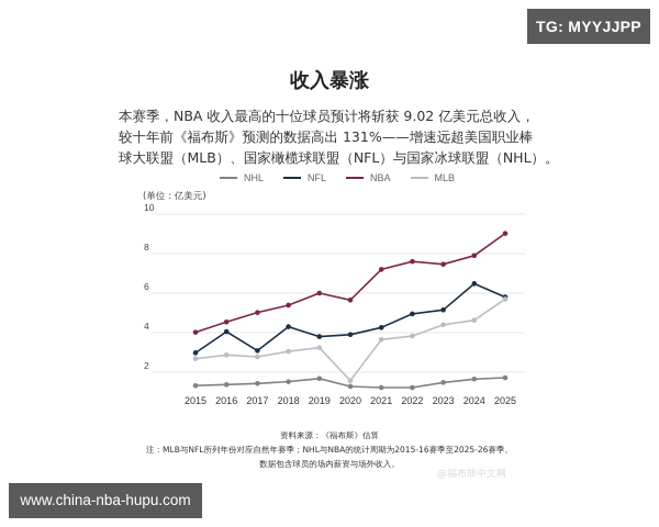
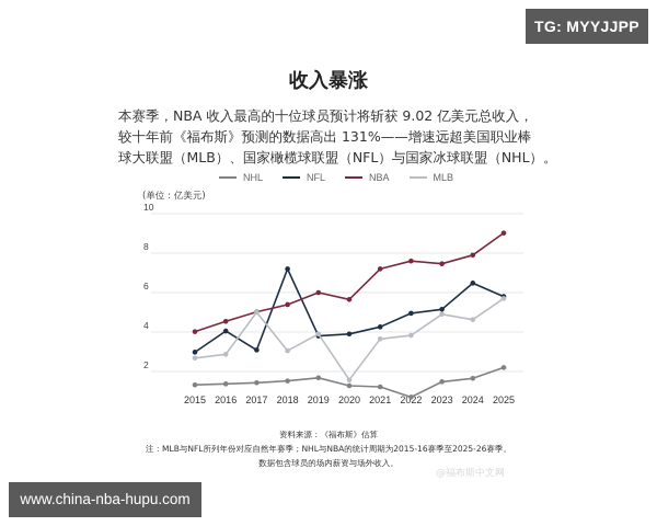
MLB/2017: 2.8 -> 5.0
NFL/2018: 4.3 -> 7.2
MLB/2019: 3.2 -> 3.9
NHL/2022: 1.2 -> 0.7
MLB/2023: 4.4 -> 4.9
NHL/2025: 1.7 -> 2.2
